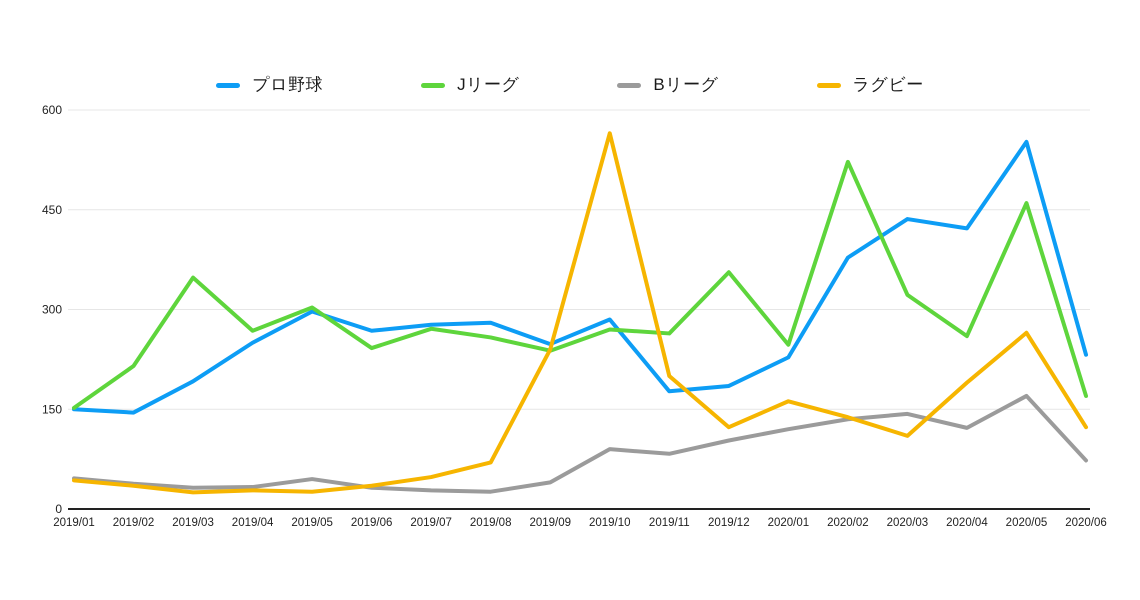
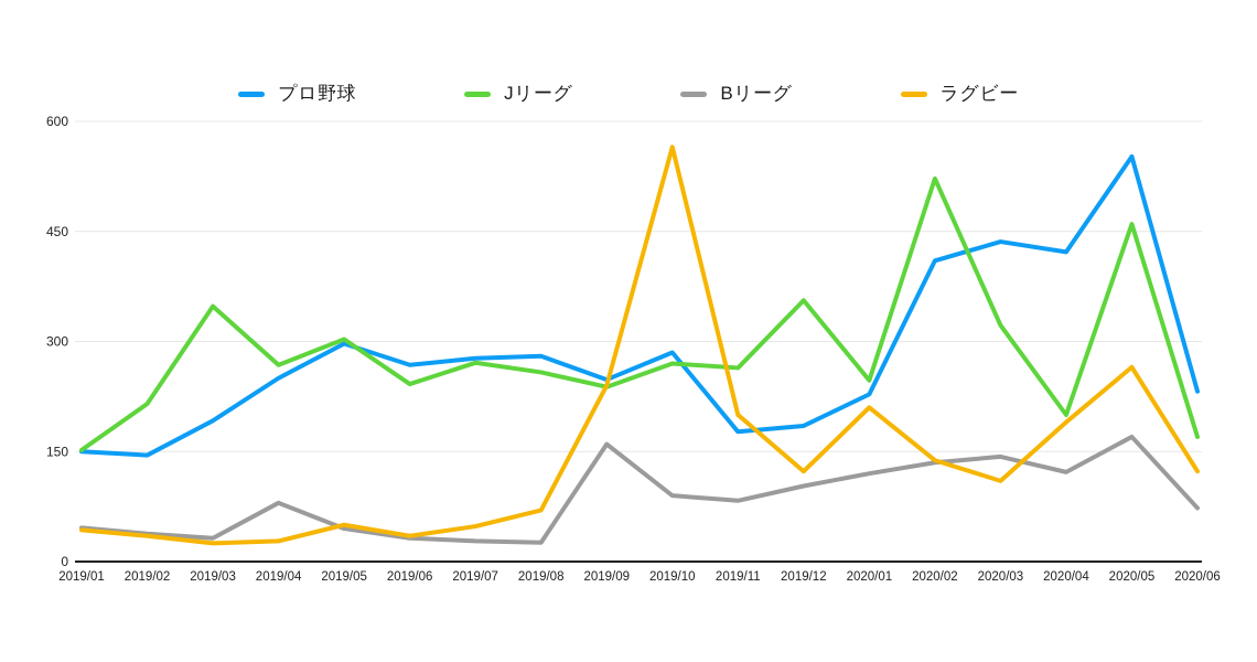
Bリーグ/2019/04: 30 -> 80
ラグビー/2019/05: 30 -> 50
Bリーグ/2019/09: 40 -> 160
ラグビー/2020/01: 160 -> 210
プロ野球/2020/02: 380 -> 410
Jリーグ/2020/04: 260 -> 200
